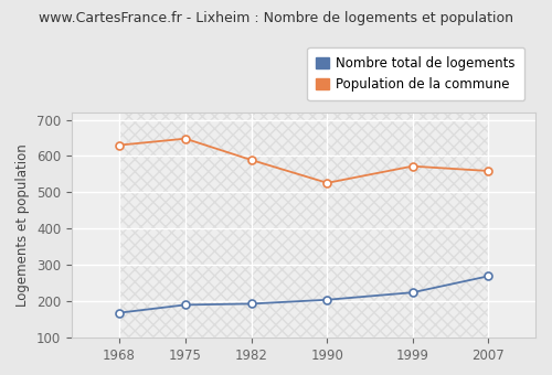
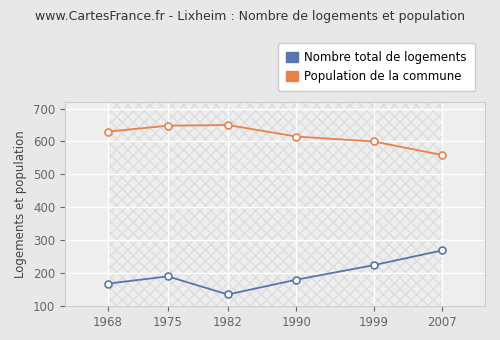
Nombre total de logements/1982: 193 -> 135
Population de la commune/1982: 589 -> 650
Nombre total de logements/1990: 204 -> 180
Population de la commune/1990: 526 -> 615
Population de la commune/1999: 572 -> 600
